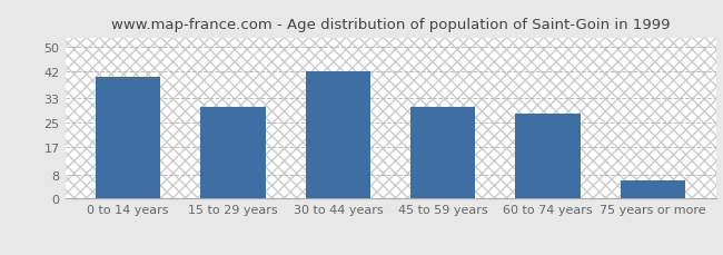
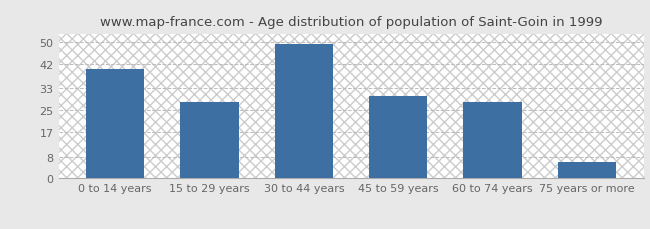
15 to 29 years: 30 -> 28
30 to 44 years: 42 -> 49
